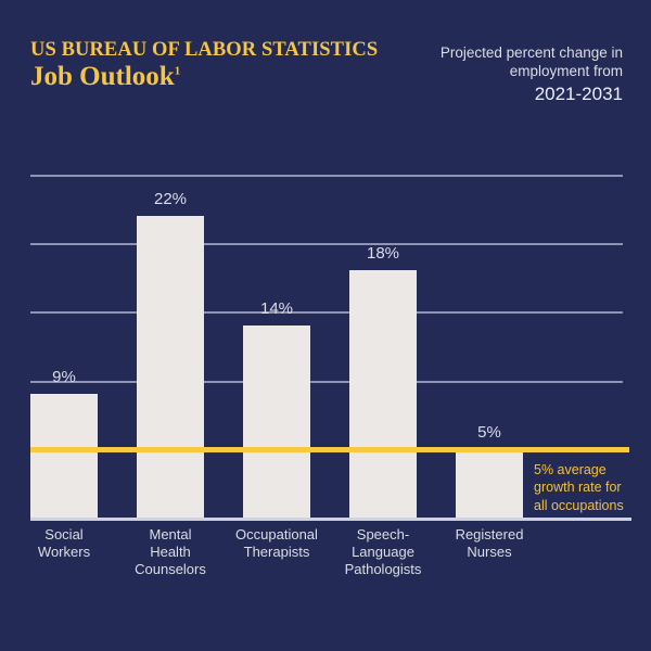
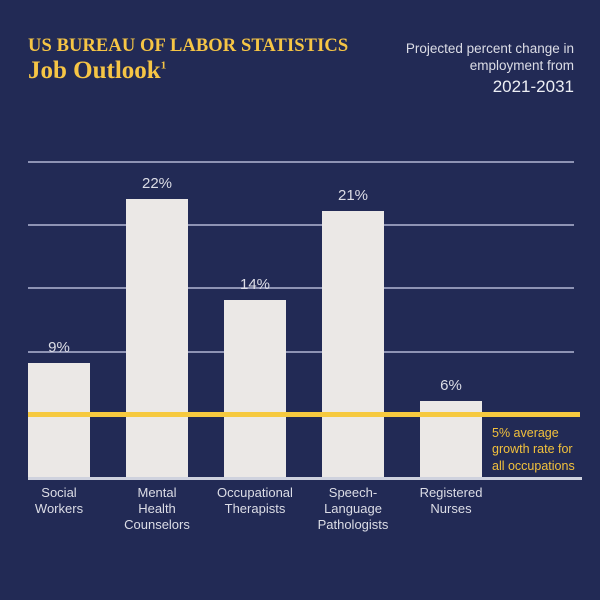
Speech-Language Pathologists: 18% -> 21%
Registered Nurses: 5% -> 6%
